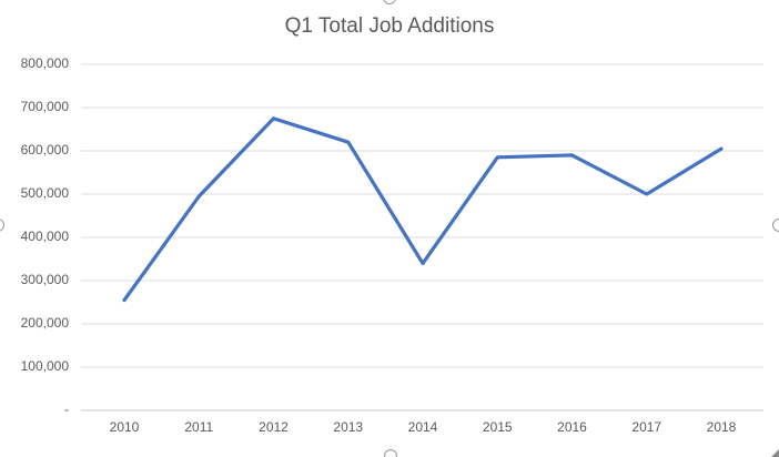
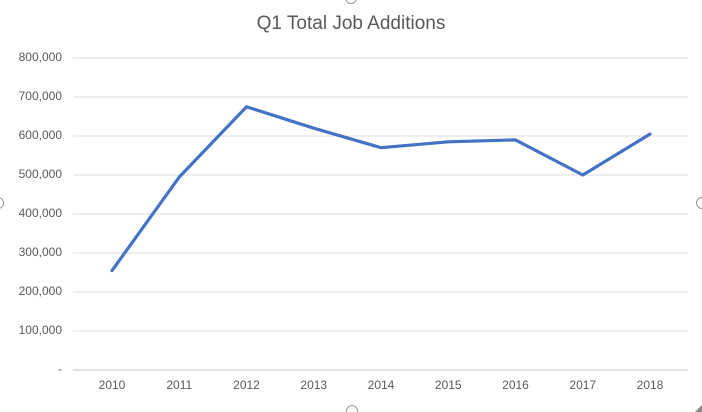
2014: 340000 -> 570000
